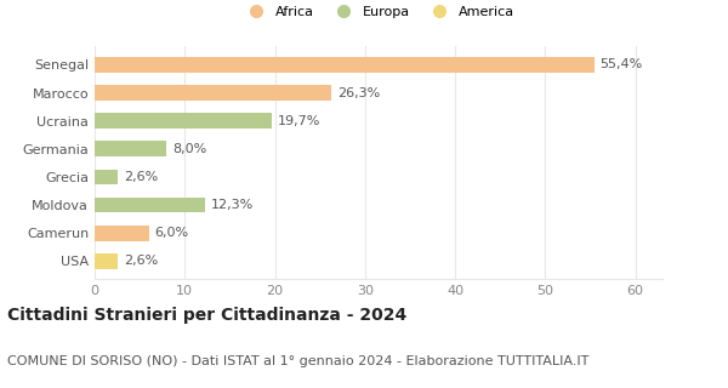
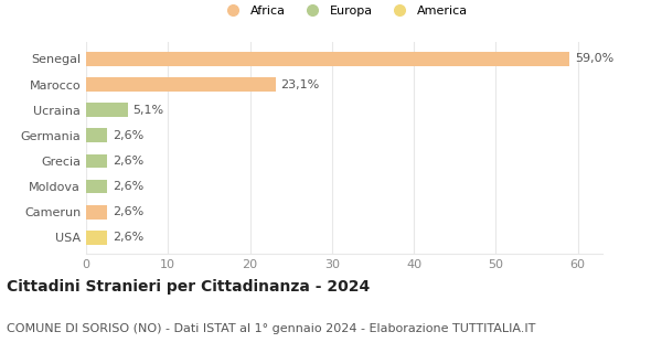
Senegal: 55,4% -> 59,0%
Marocco: 26,3% -> 23,1%
Ucraina: 19,7% -> 5,1%
Germania: 8,0% -> 2,6%
Moldova: 12,3% -> 2,6%
Camerun: 6,0% -> 2,6%
